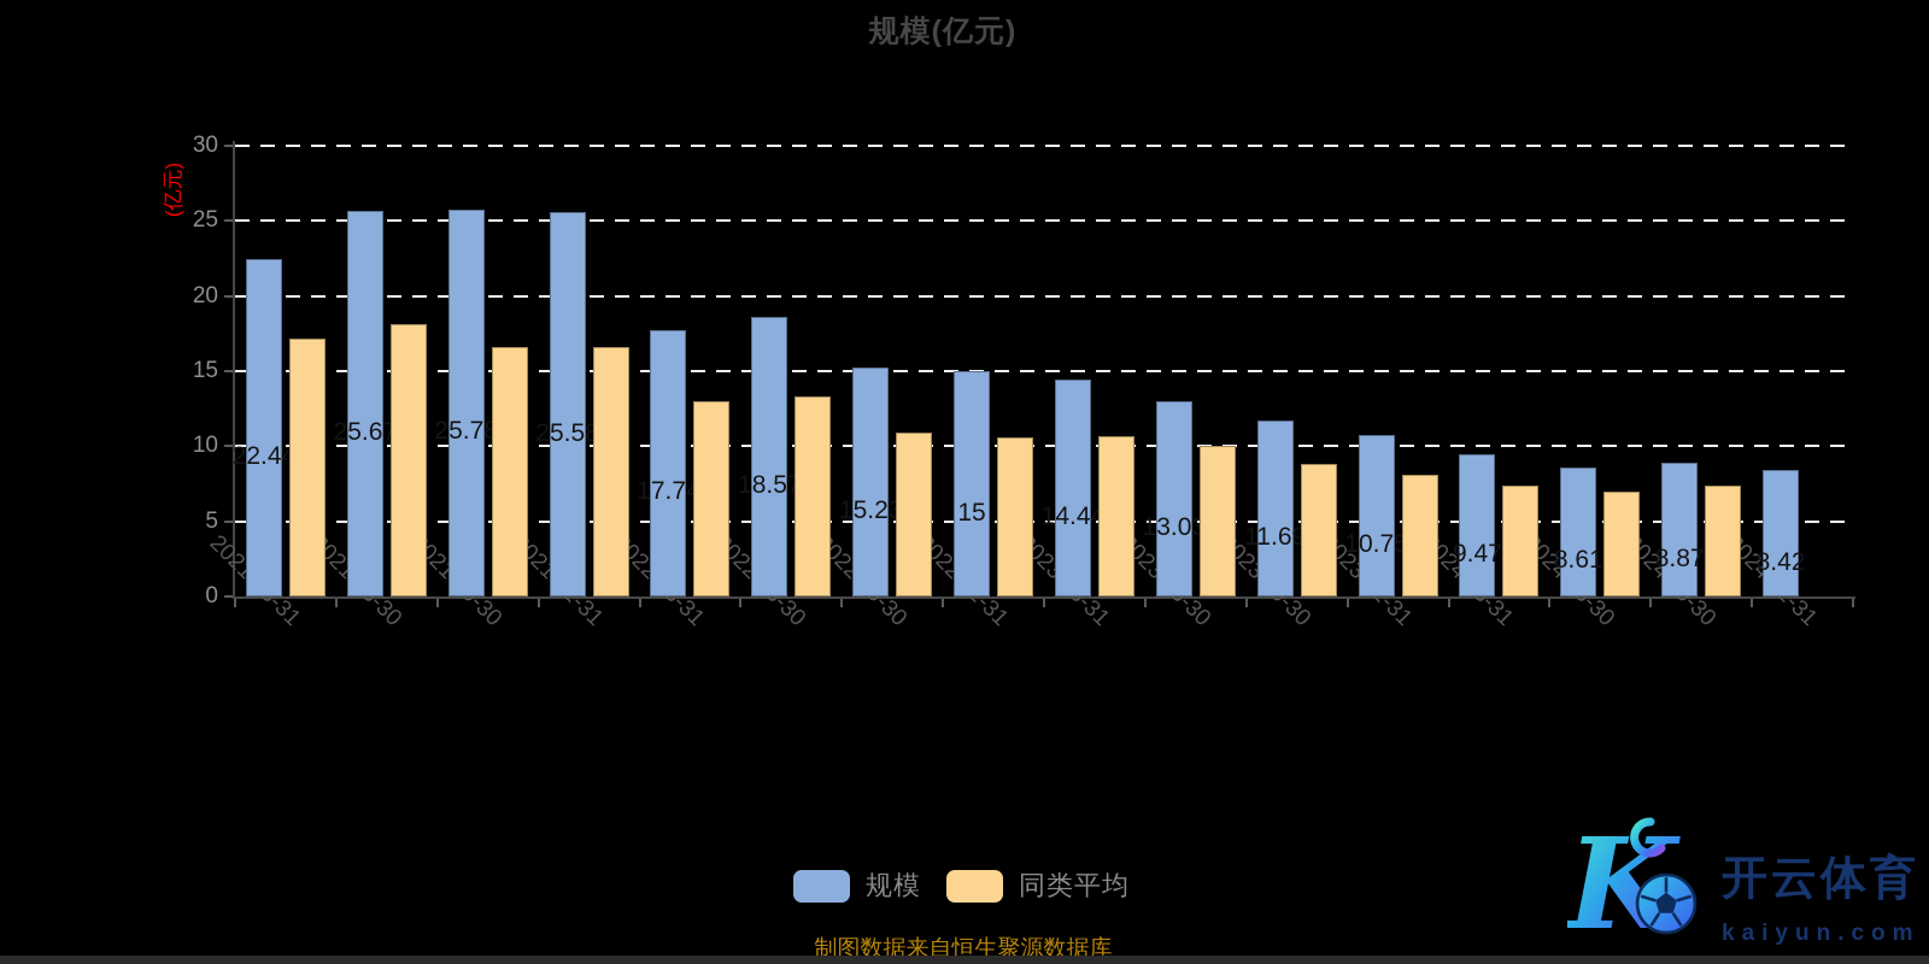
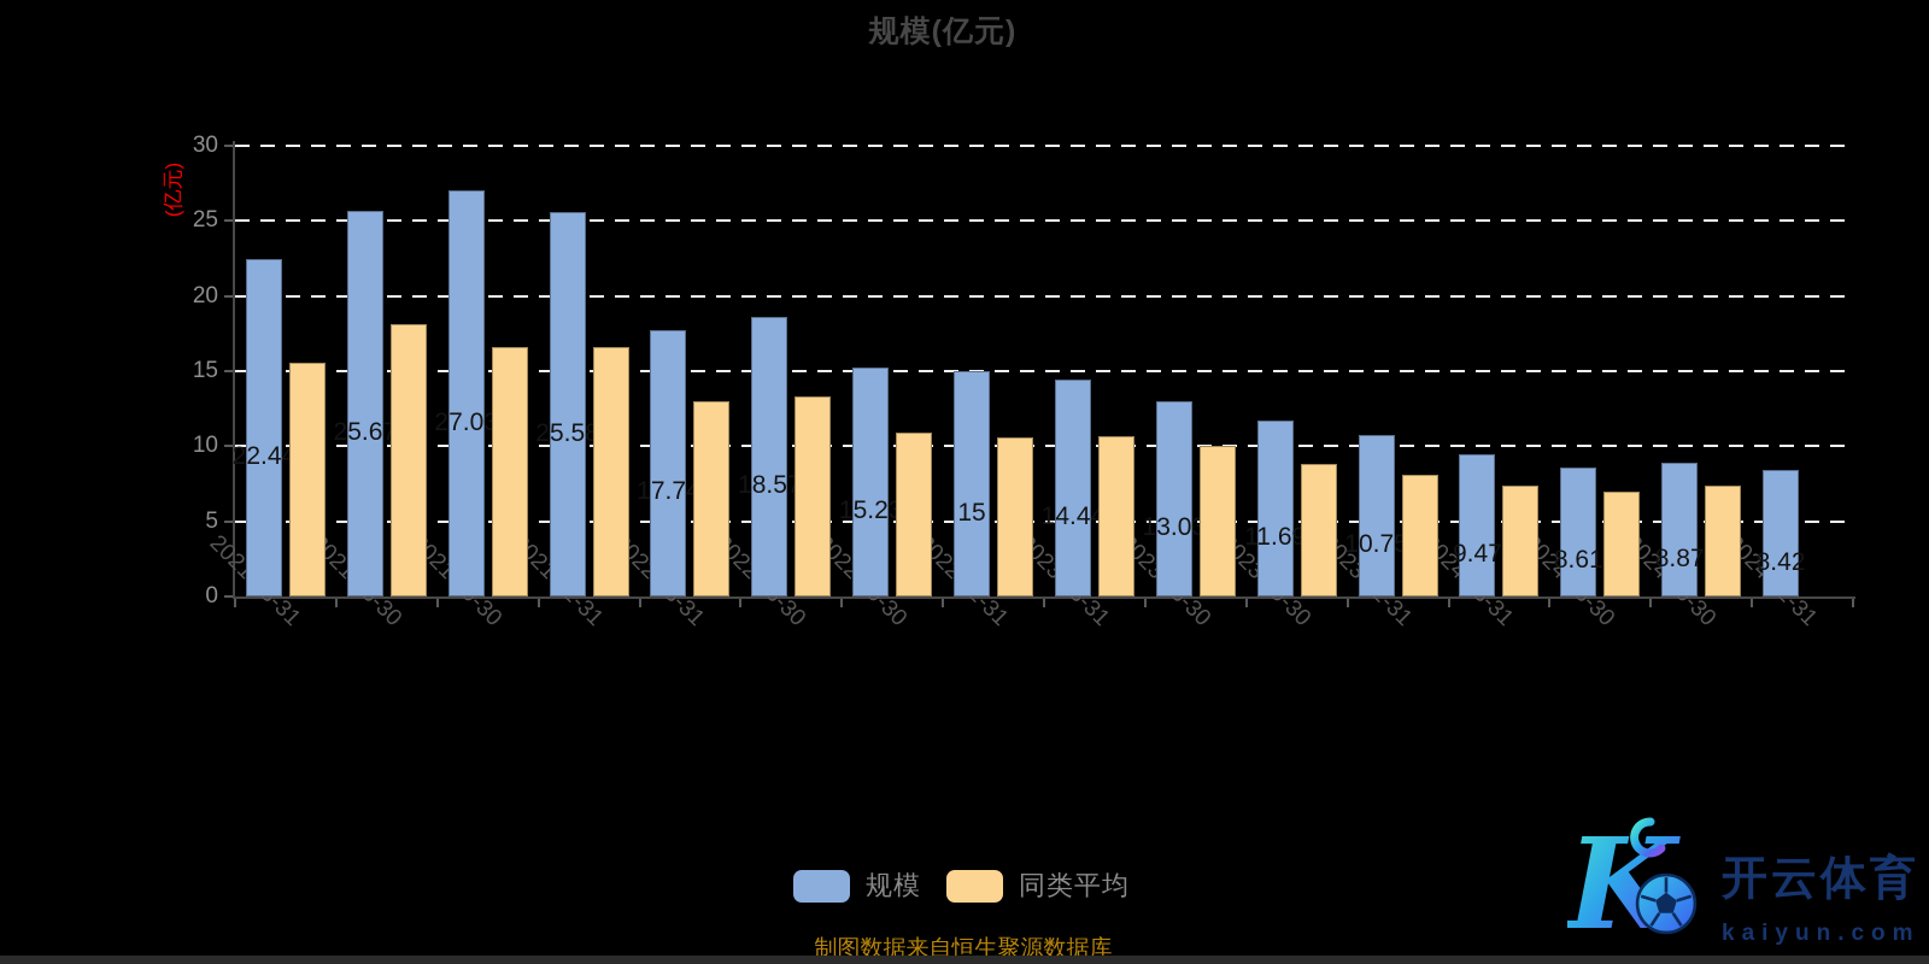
同类平均/2021-03-31: 17.2 -> 15.6
规模/2021-09-30: 25.78 -> 27.03
